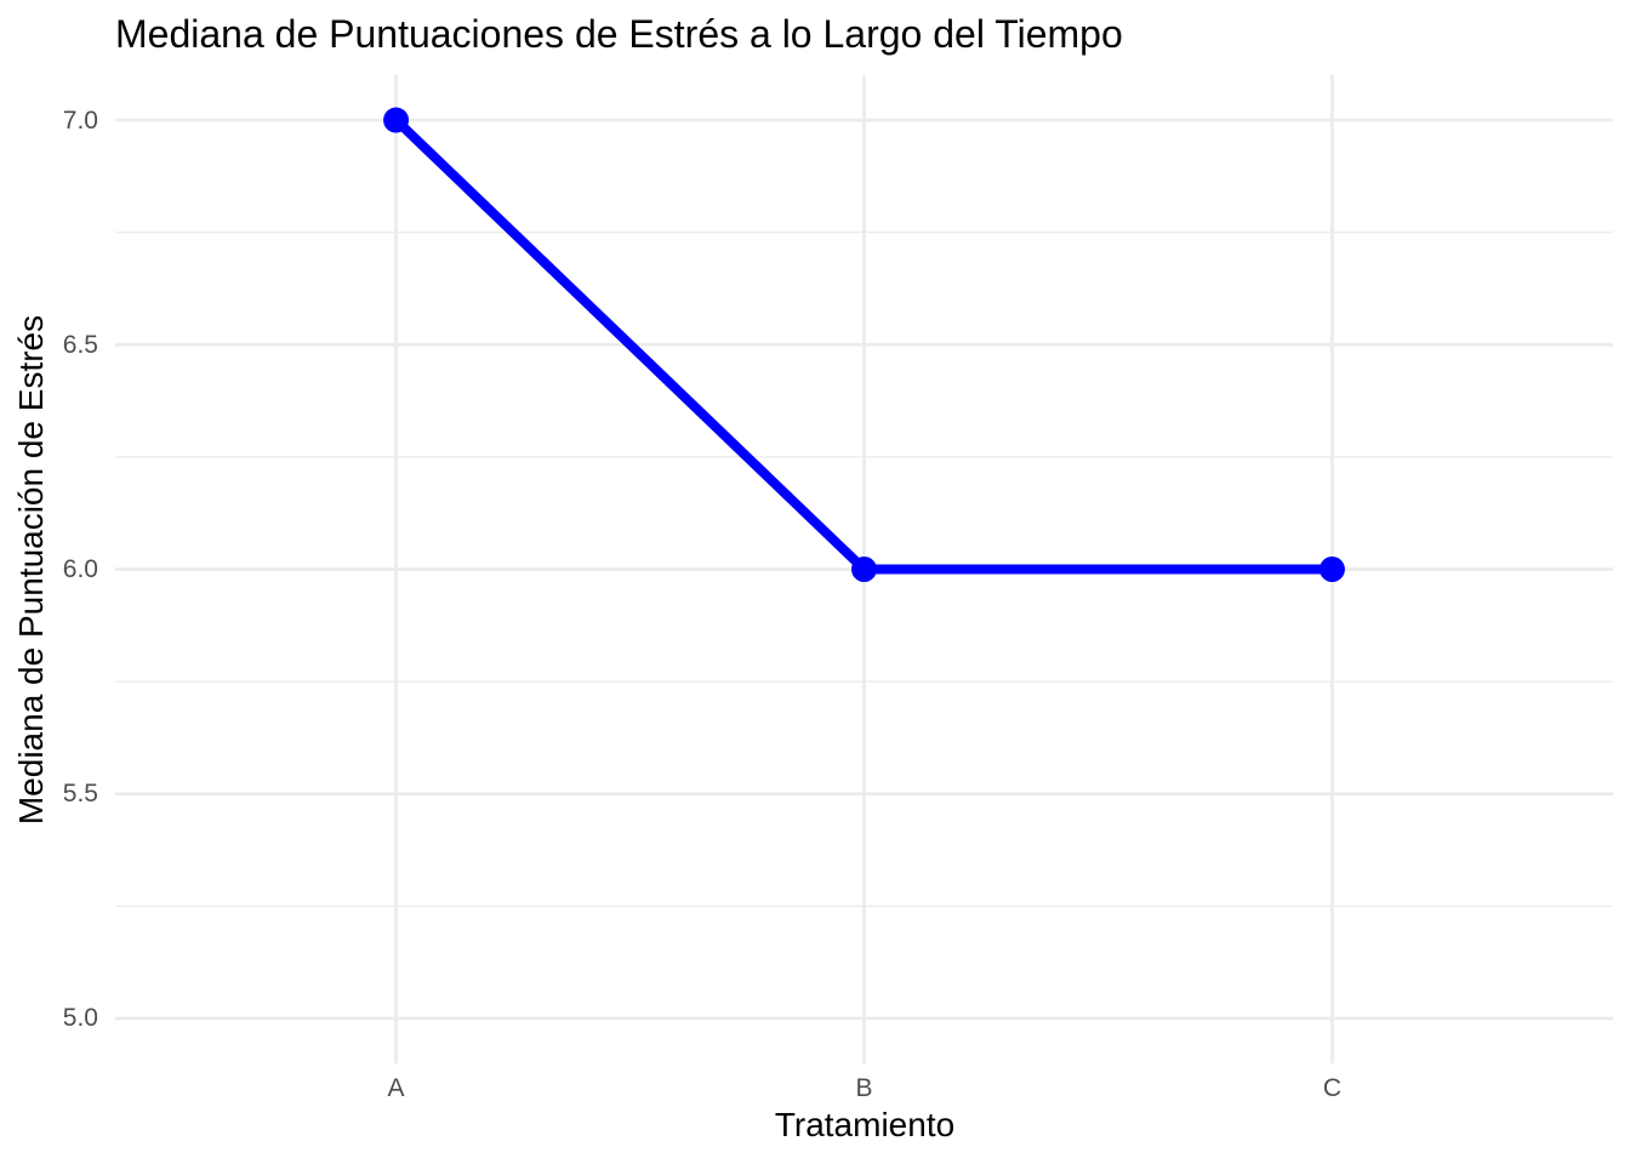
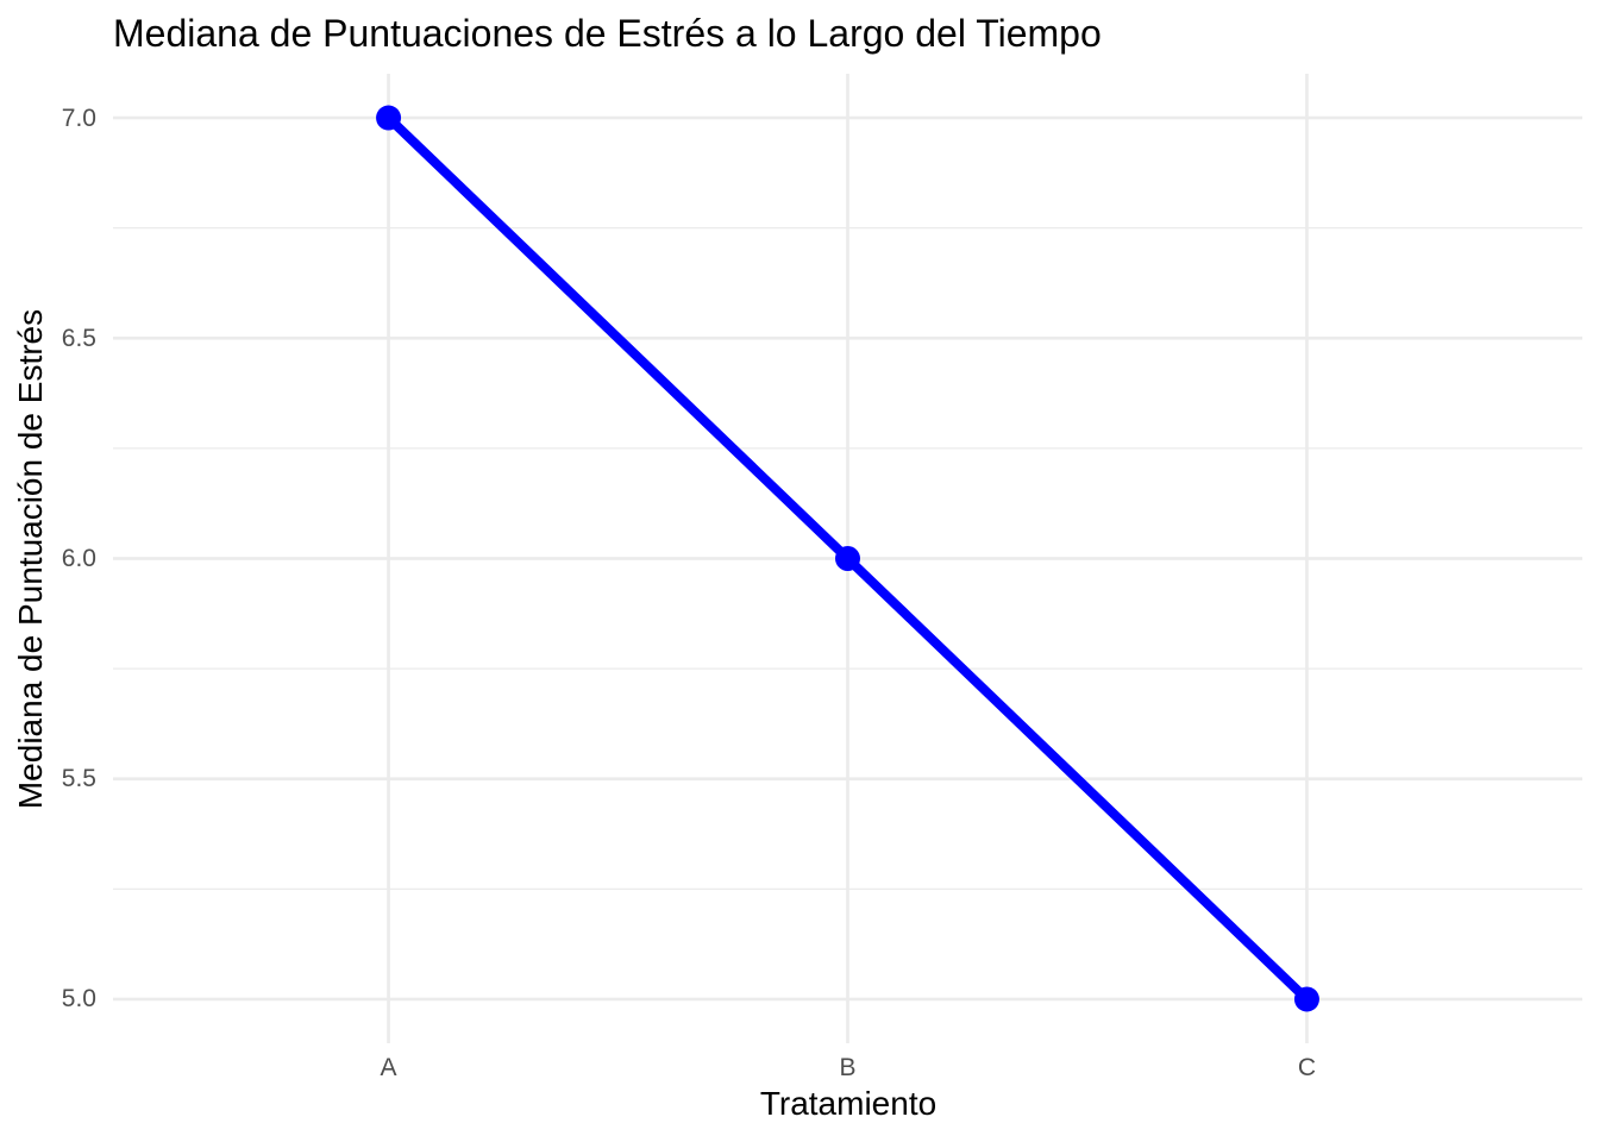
C: 6 -> 5
